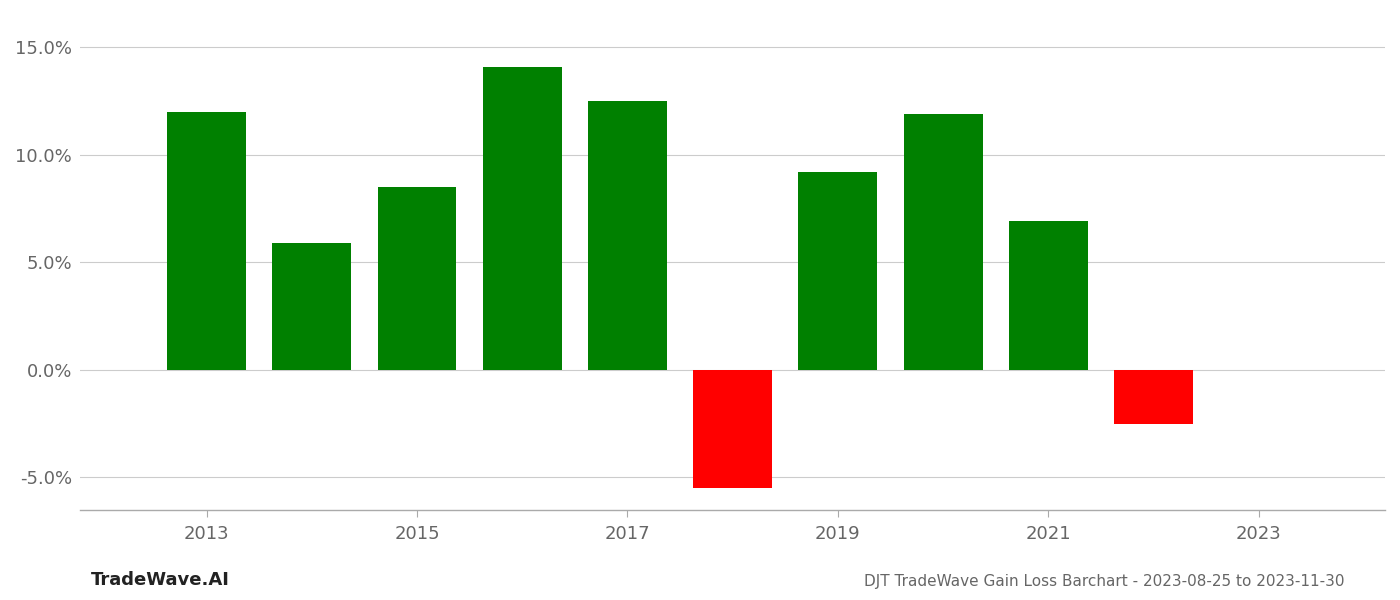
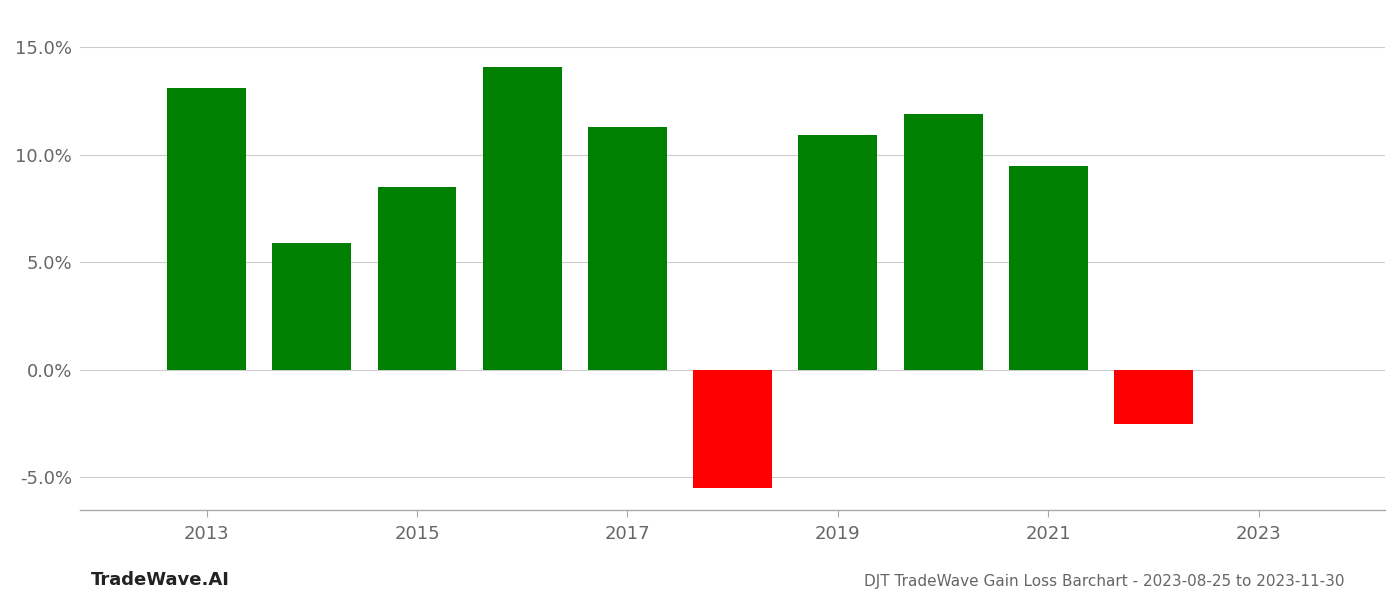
2013: 12.0% -> 13.1%
2017: 12.5% -> 11.3%
2019: 9.2% -> 10.9%
2021: 6.9% -> 9.5%
